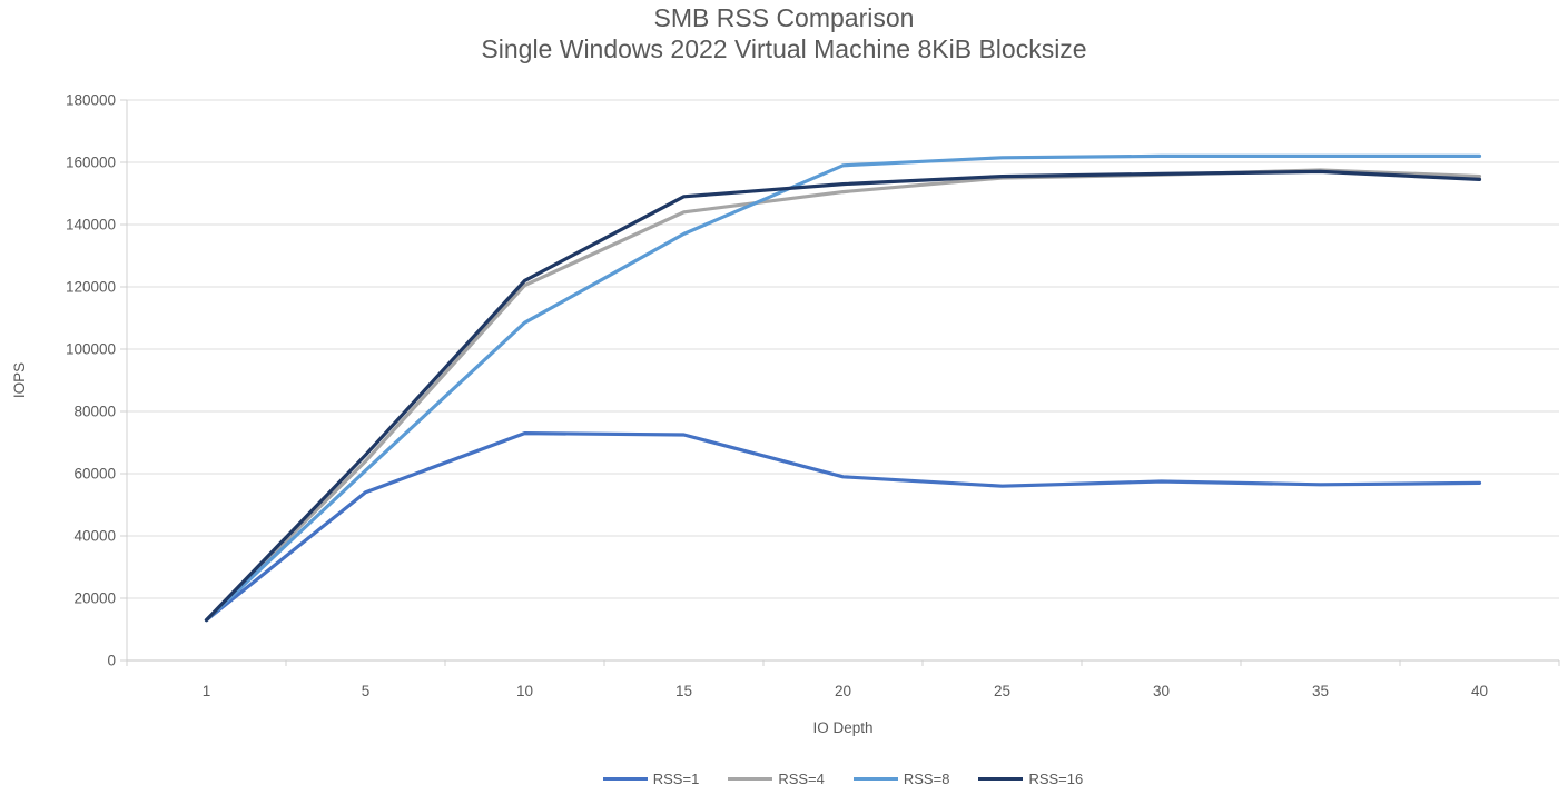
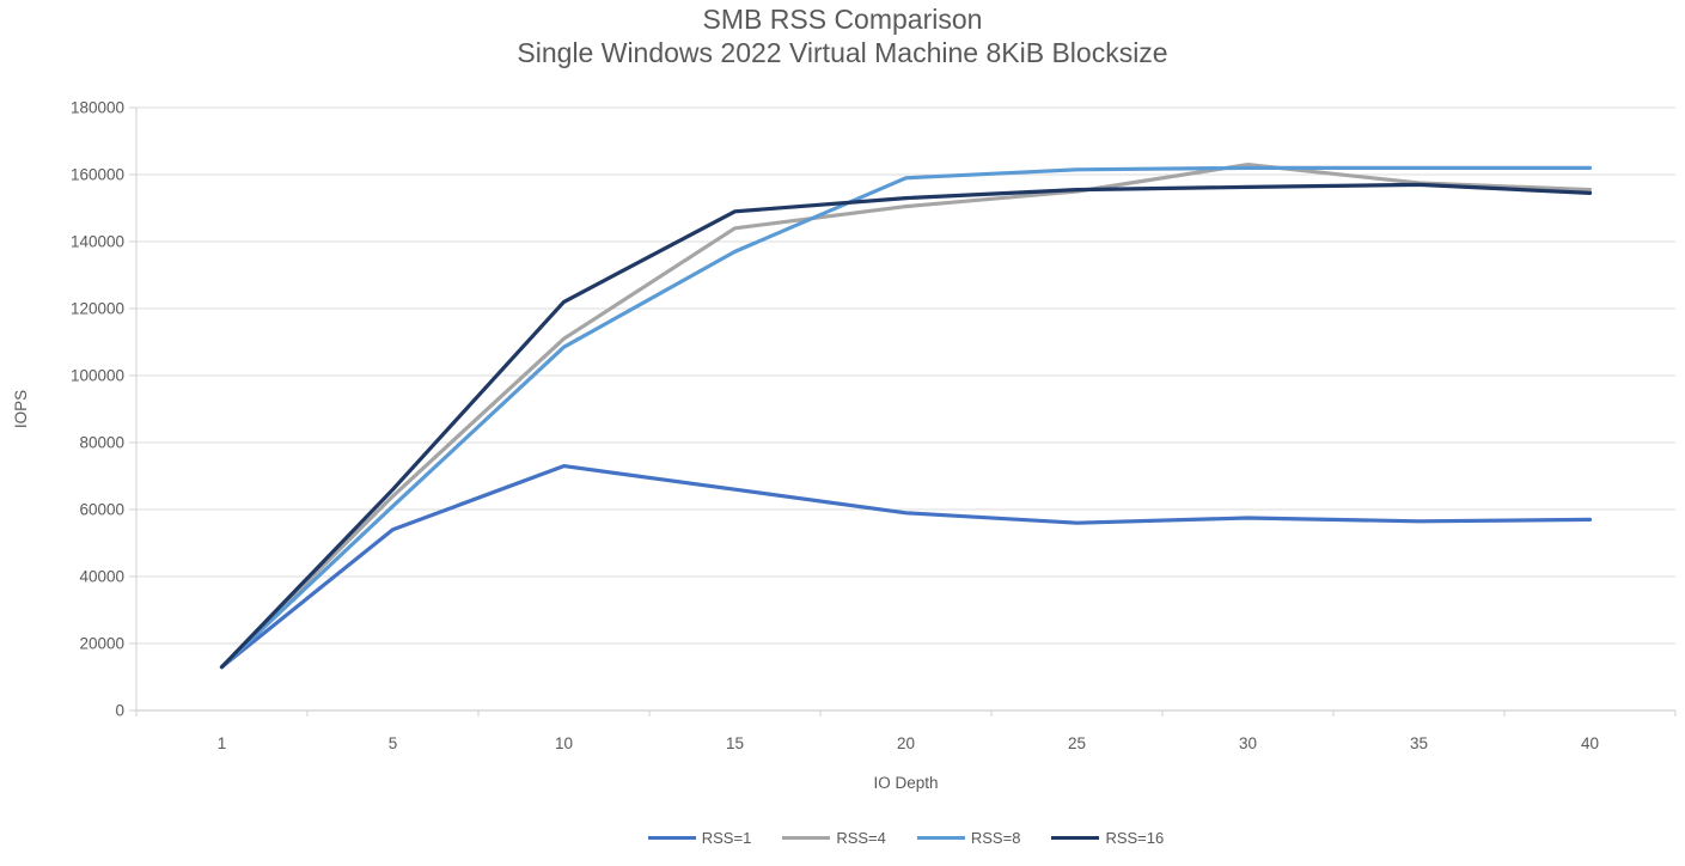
RSS=4/10: 120000 -> 111000
RSS=1/15: 72000 -> 66000
RSS=4/30: 156000 -> 163000
